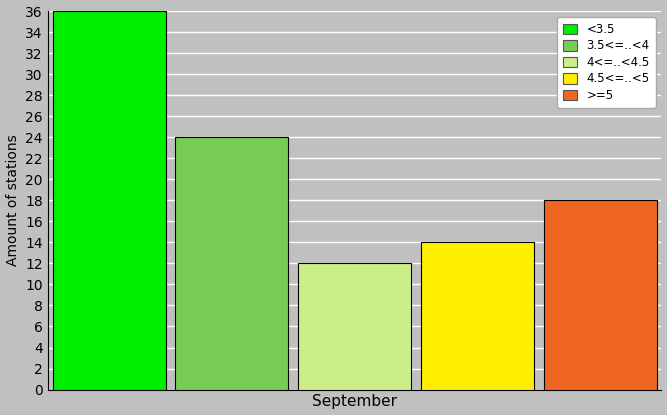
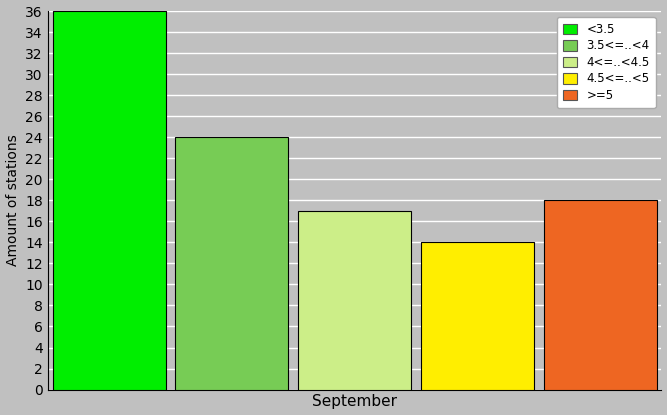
September: 12 -> 17
